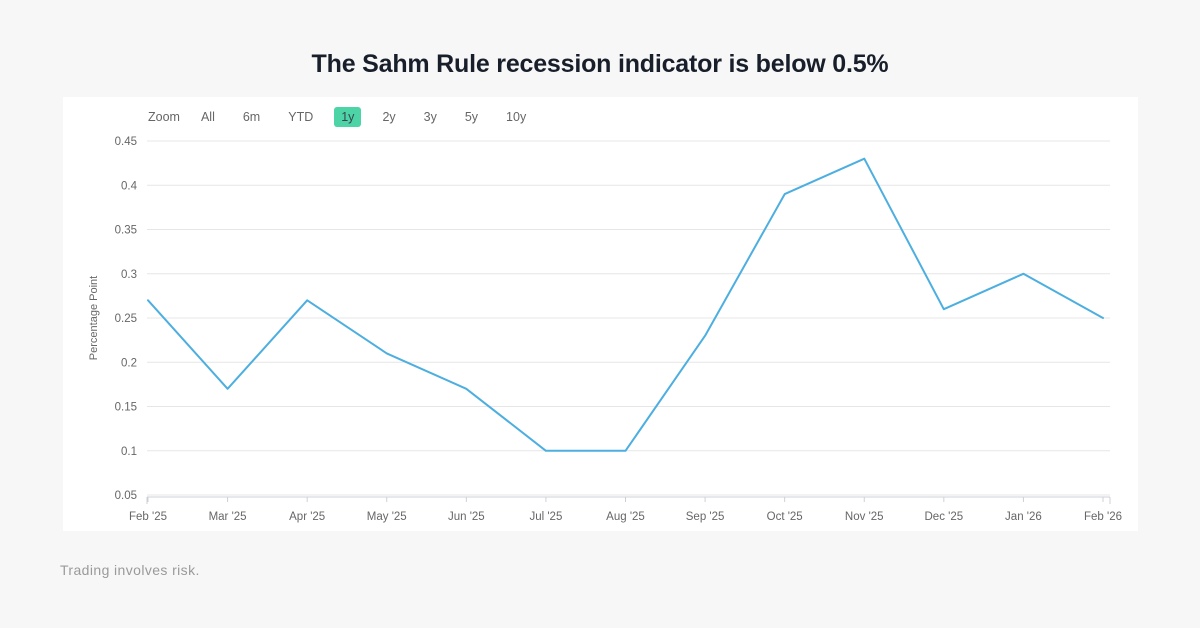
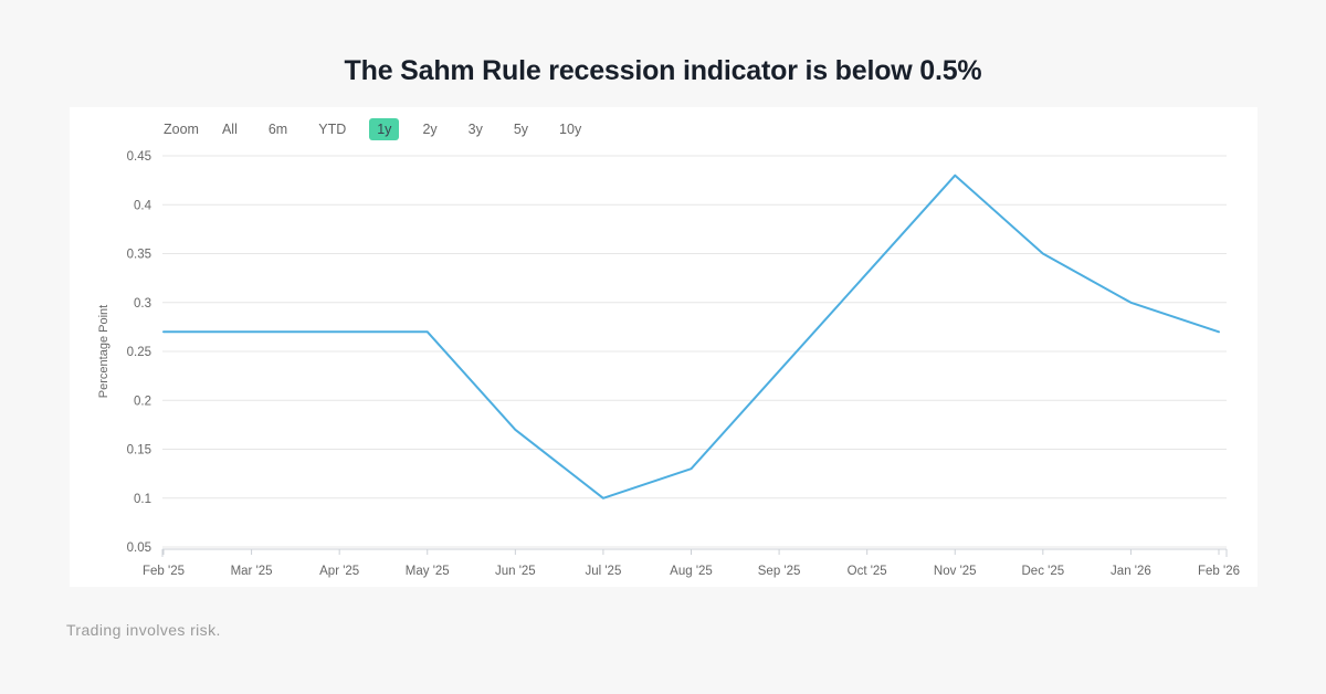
Mar '25: 0.17 -> 0.27
May '25: 0.21 -> 0.27
Aug '25: 0.10 -> 0.13
Oct '25: 0.39 -> 0.33
Dec '25: 0.26 -> 0.35
Feb '26: 0.25 -> 0.27
